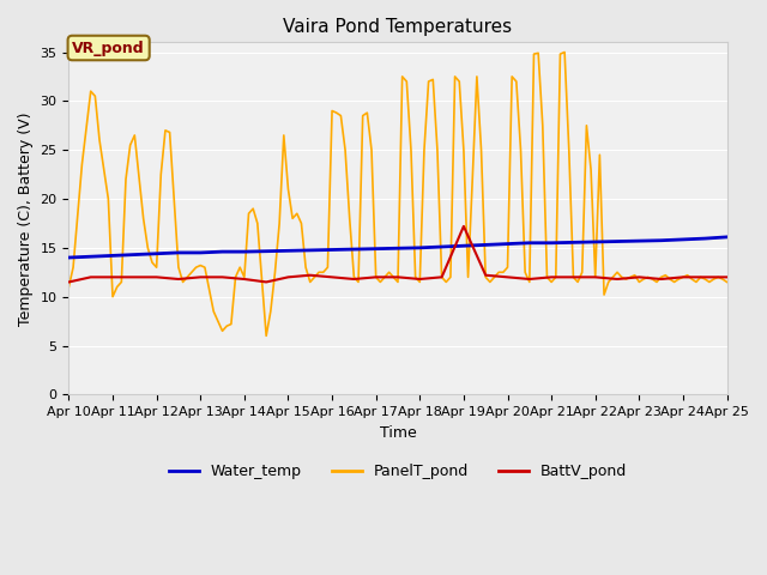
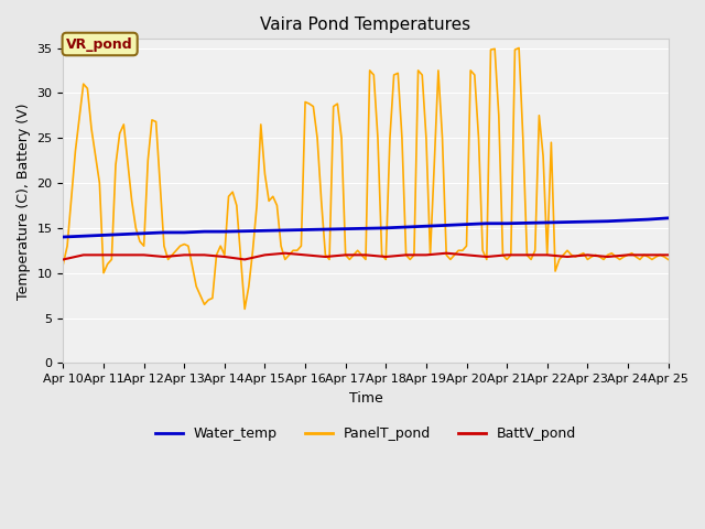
BattV_pond/Apr 19: 17.2 -> 12.0
